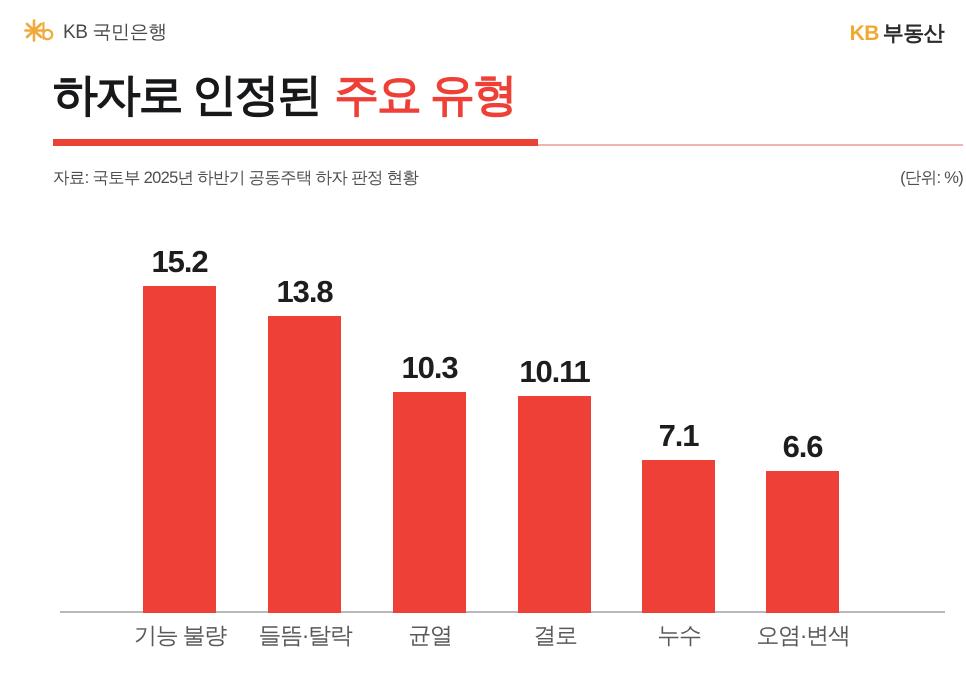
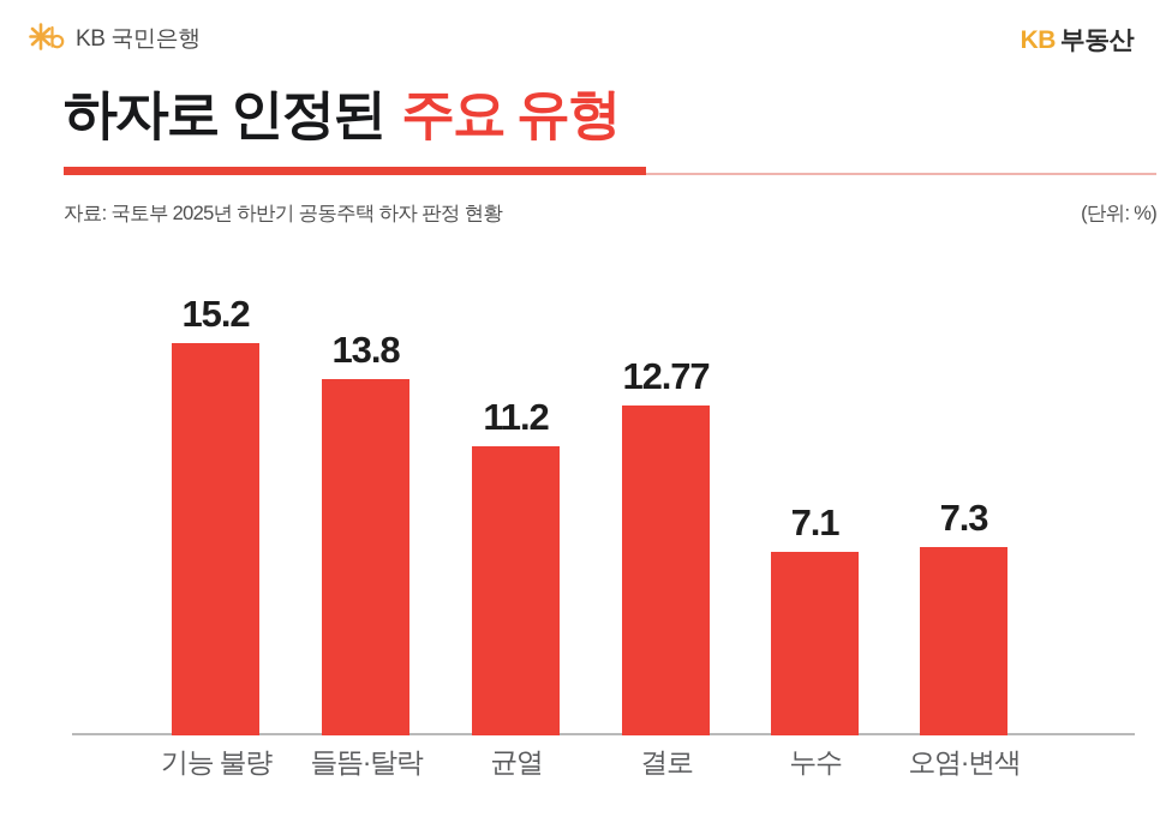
균열: 10.3 -> 11.2
결로: 10.11 -> 12.77
오염·변색: 6.6 -> 7.3
